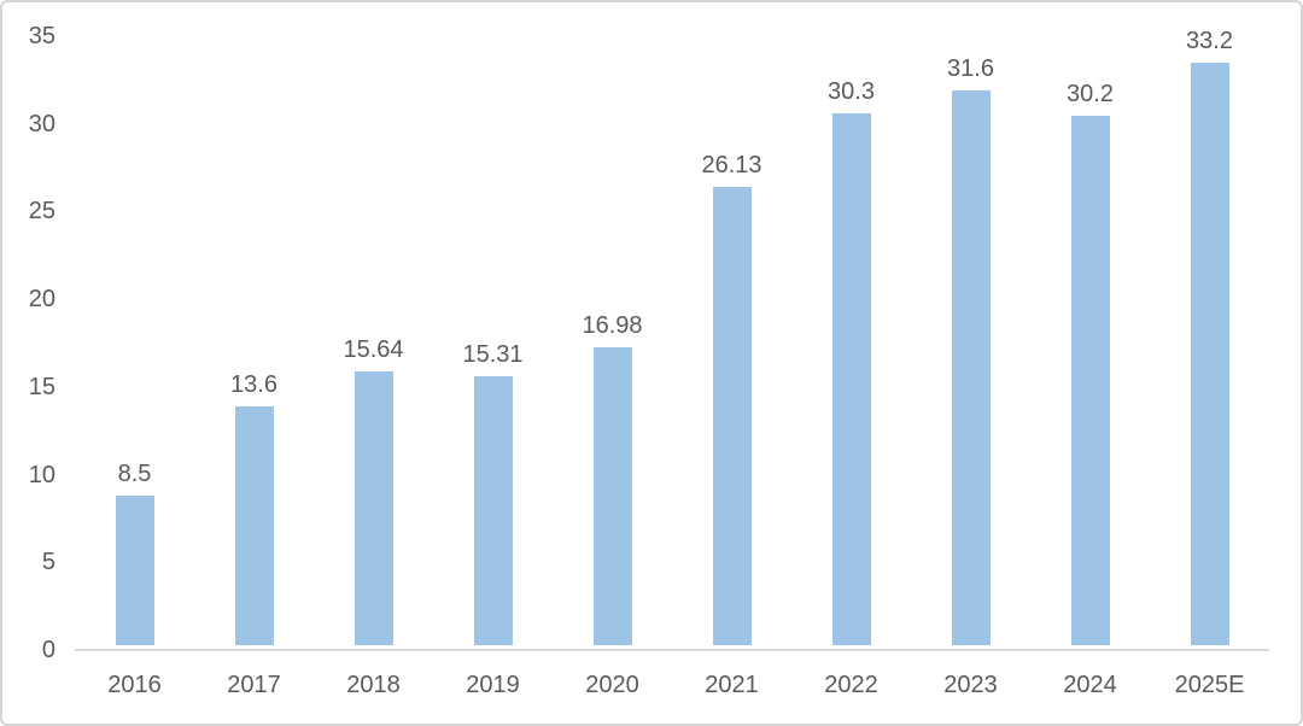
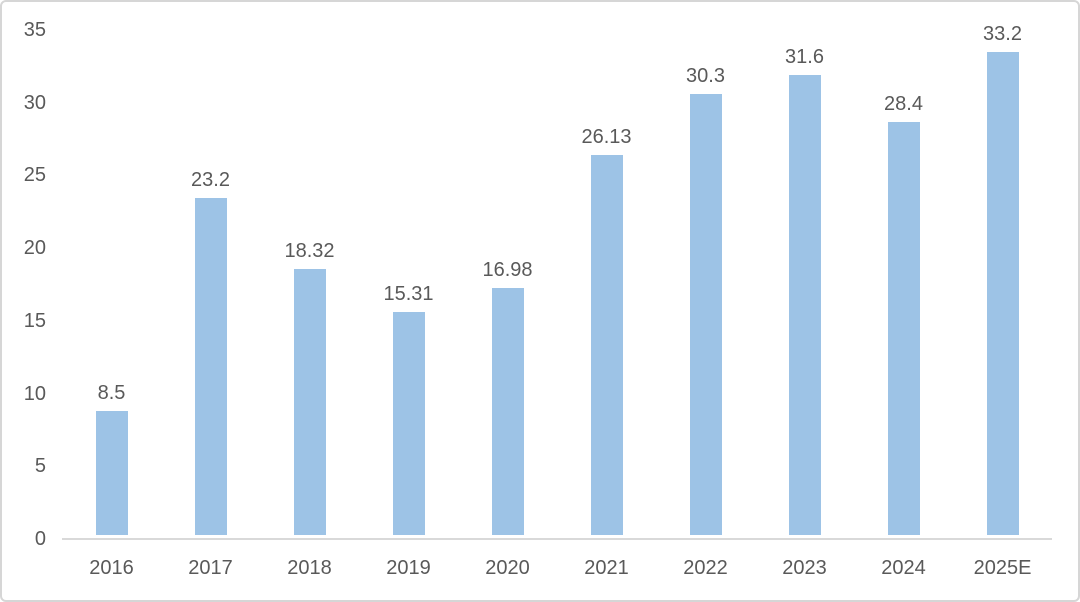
2017: 13.6 -> 23.2
2018: 15.64 -> 18.32
2024: 30.2 -> 28.4
